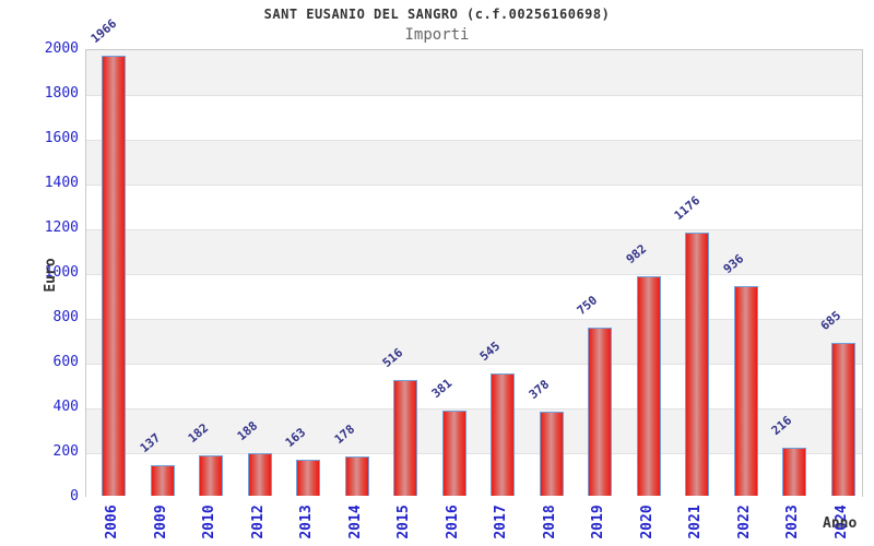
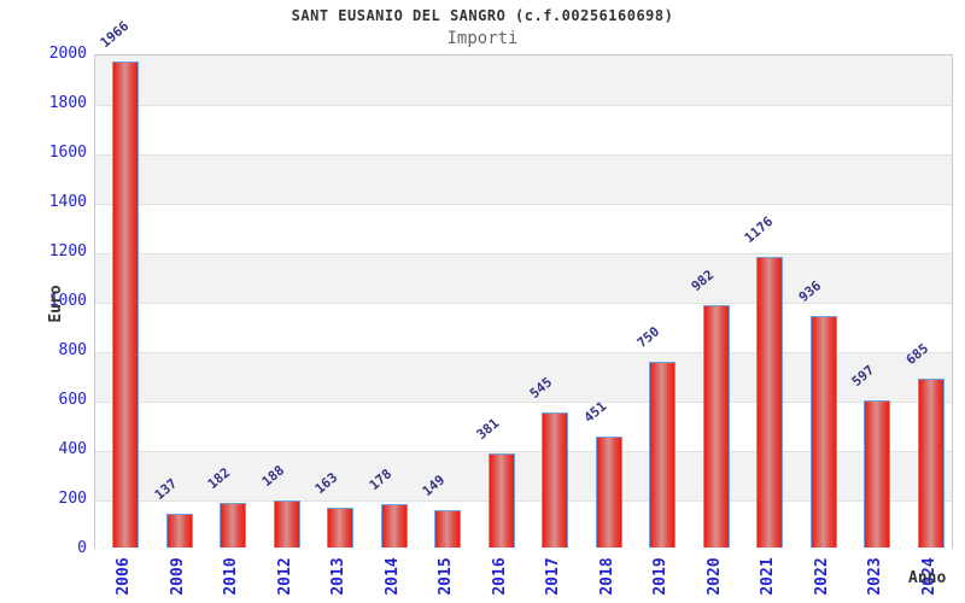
2015: 516 -> 149
2018: 378 -> 451
2023: 216 -> 597
